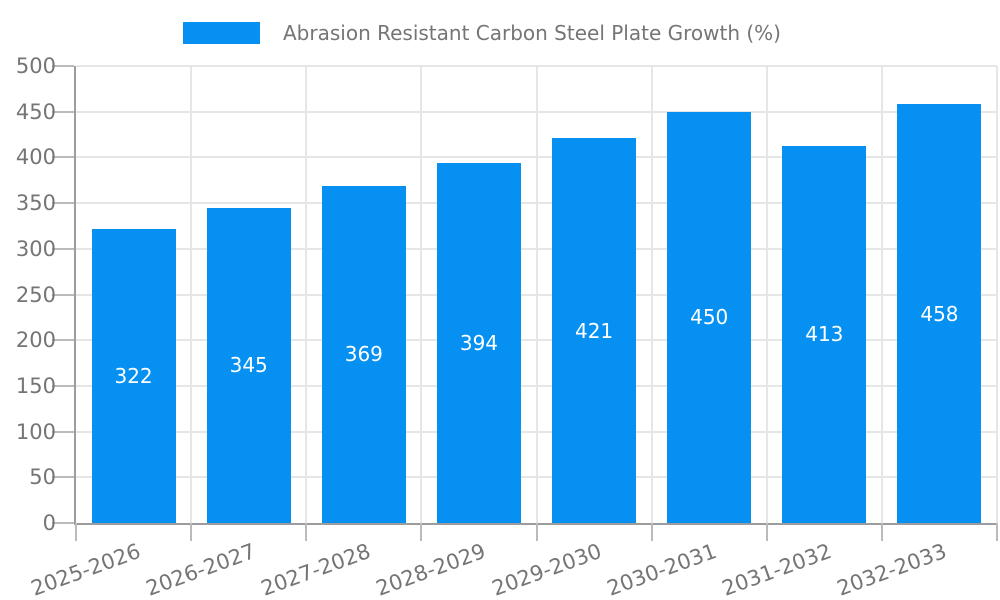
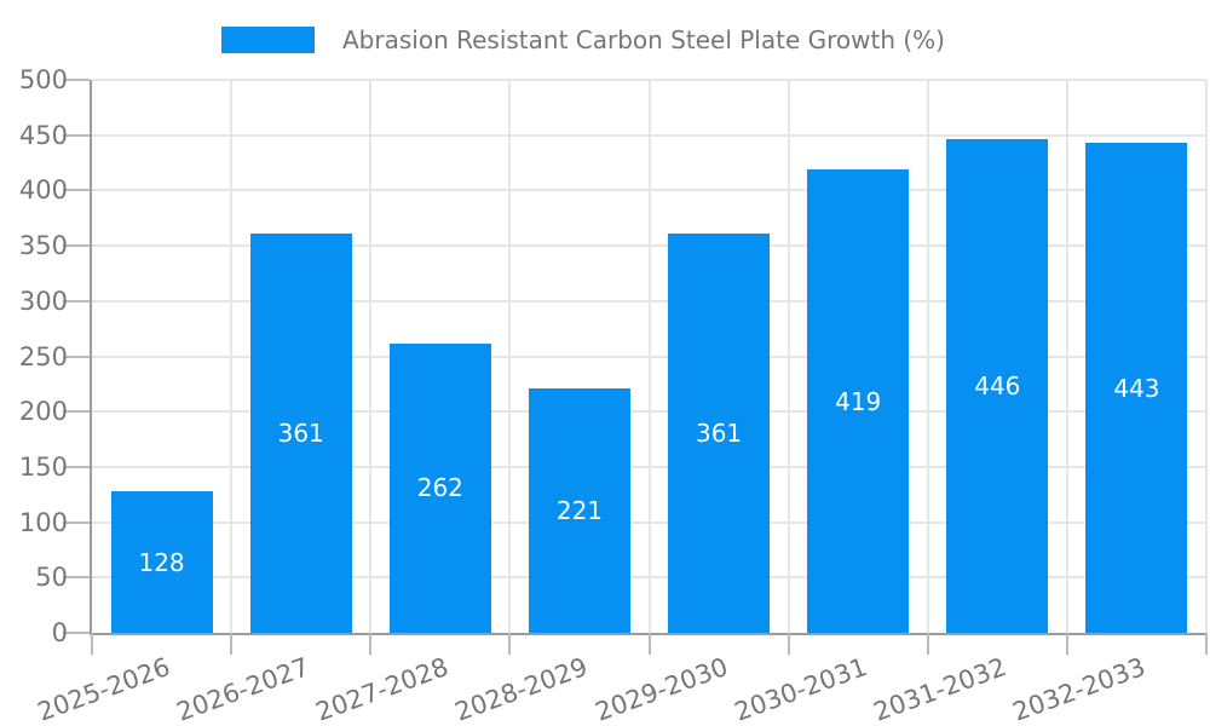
2025-2026: 322 -> 128
2026-2027: 345 -> 361
2027-2028: 369 -> 262
2028-2029: 394 -> 221
2029-2030: 421 -> 361
2030-2031: 450 -> 419
2031-2032: 413 -> 446
2032-2033: 458 -> 443
